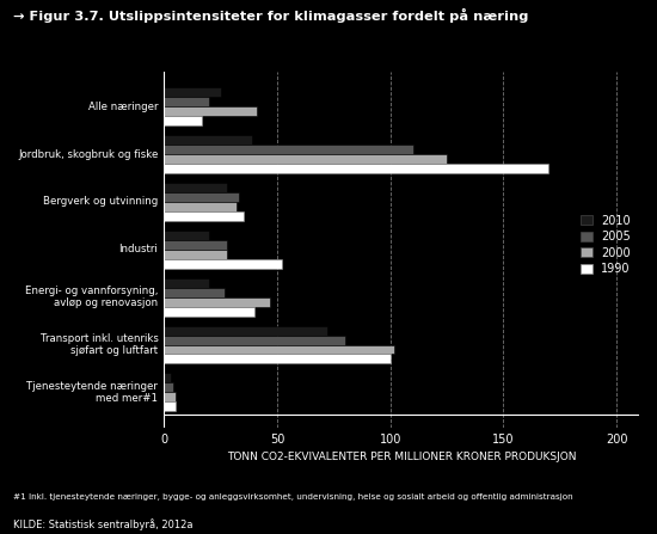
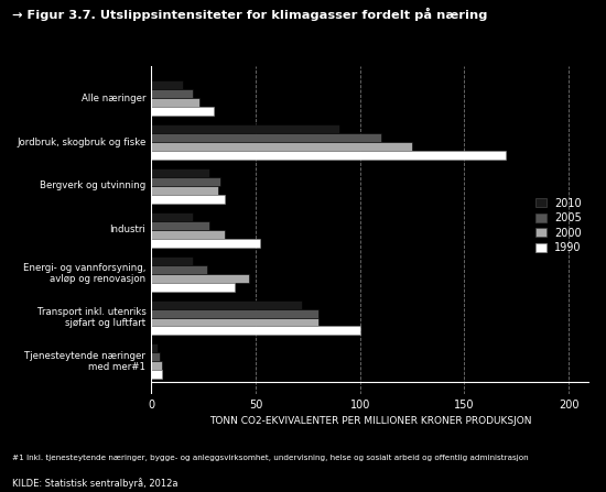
2010/Alle næringer: 25 -> 15
2000/Alle næringer: 41 -> 23
1990/Alle næringer: 17 -> 30
2010/Jordbruk, skogbruk og fiske: 39 -> 90
2000/Industri: 28 -> 35
2000/Transport inkl. utenriks sjøfart og luftfart: 102 -> 80
